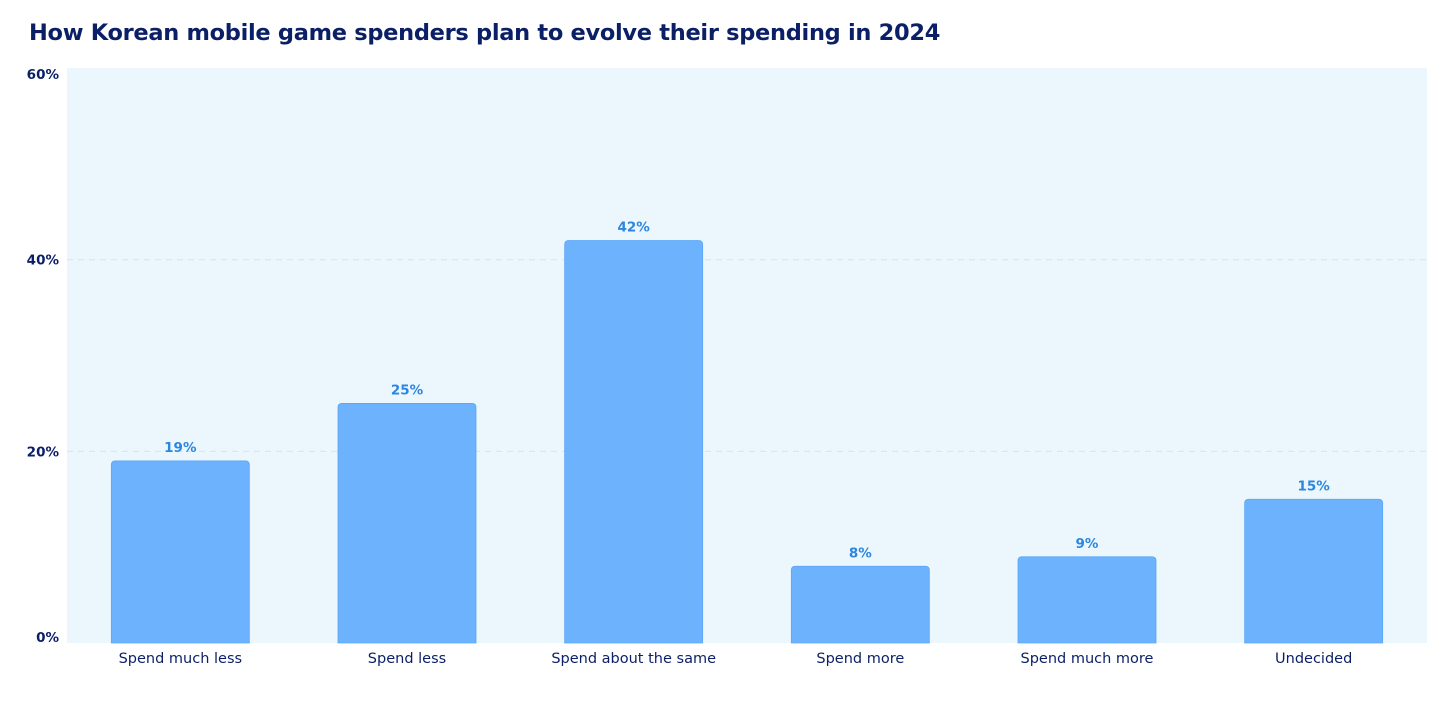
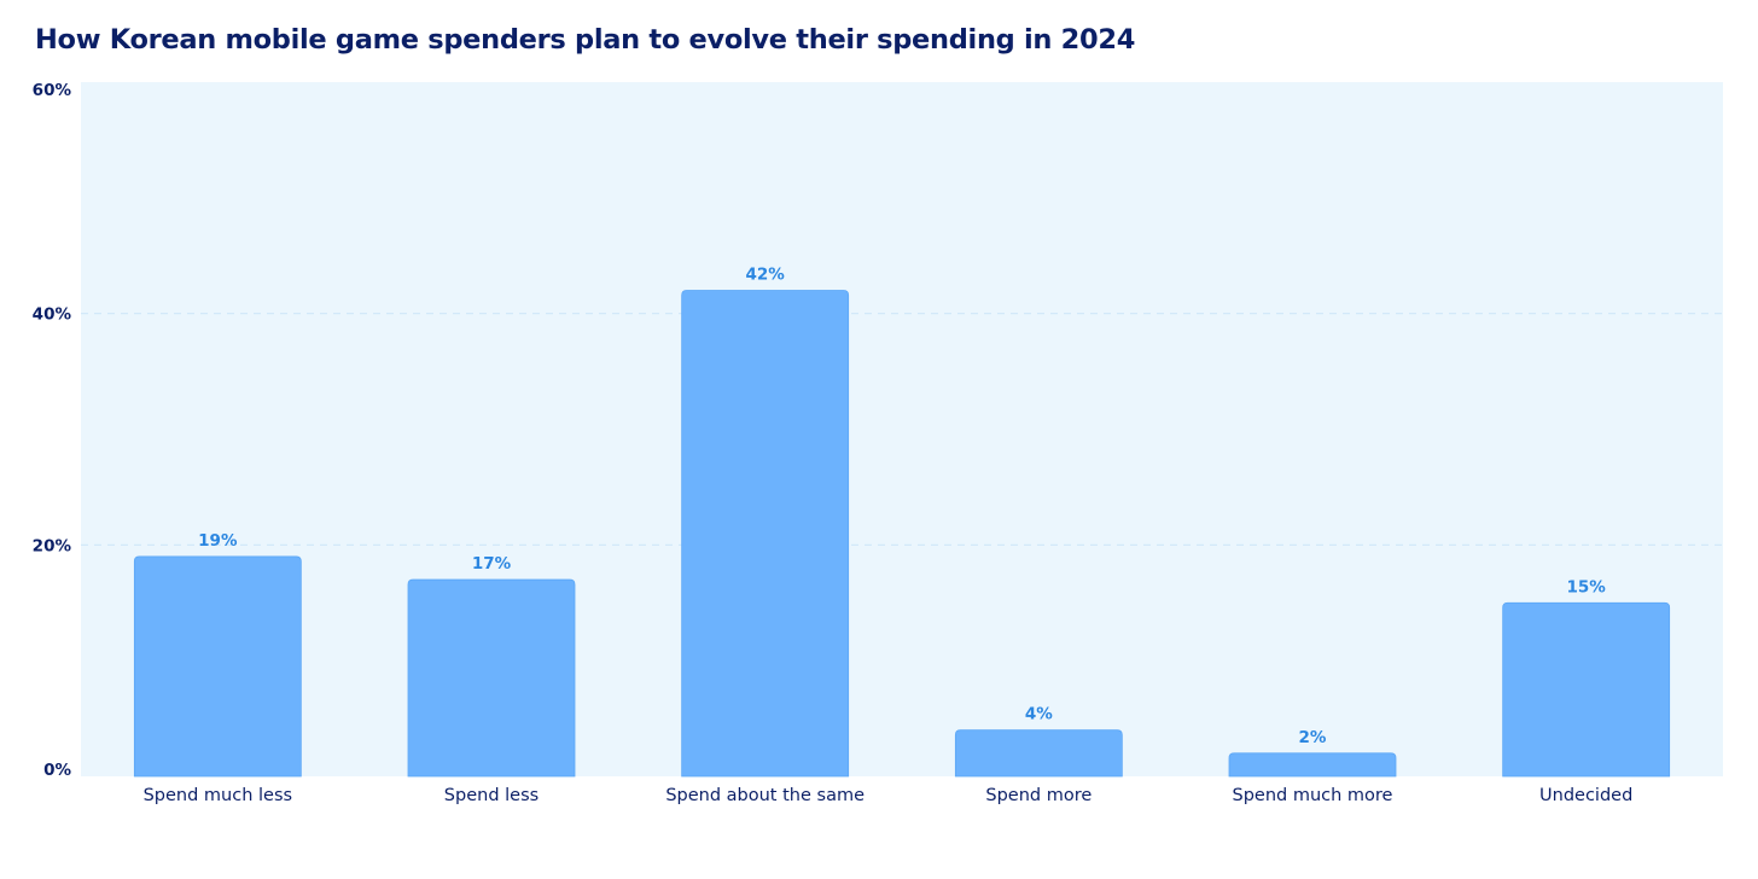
Spend less: 25% -> 17%
Spend more: 8% -> 4%
Spend much more: 9% -> 2%
